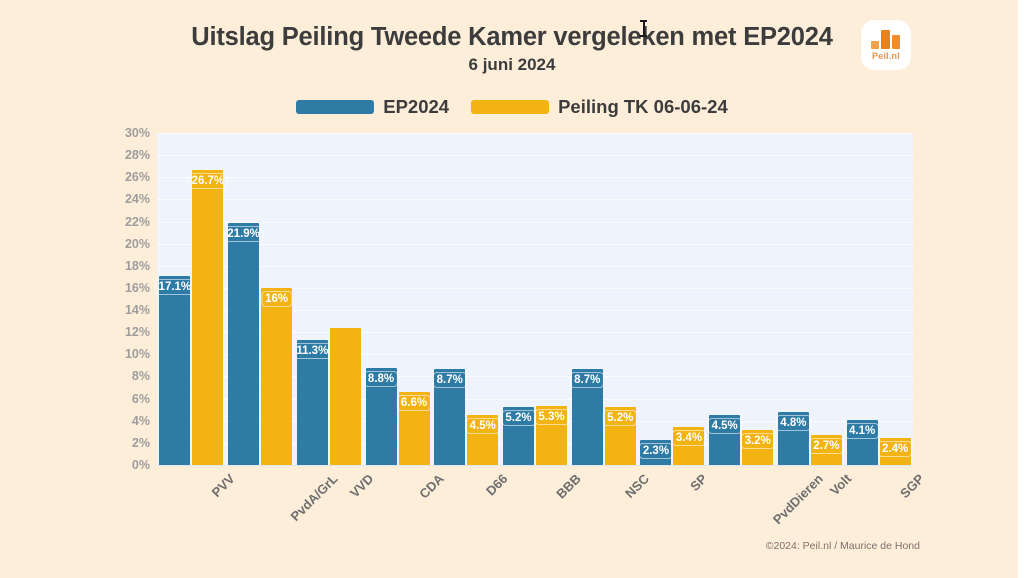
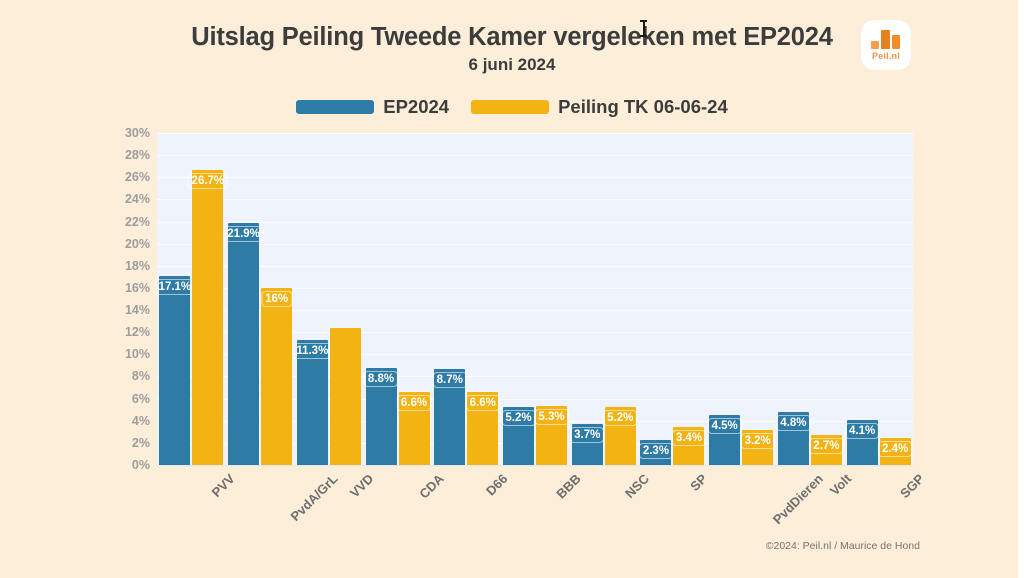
Peiling TK 06-06-24/D66: 4.5% -> 6.6%
EP2024/NSC: 8.7% -> 3.7%
